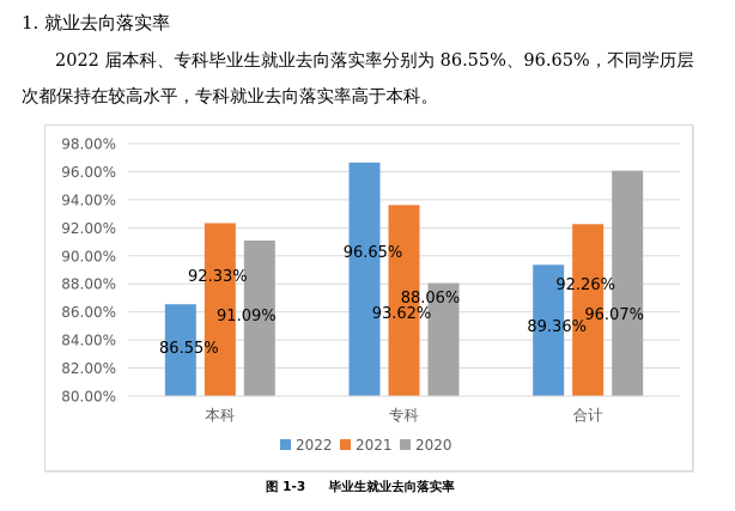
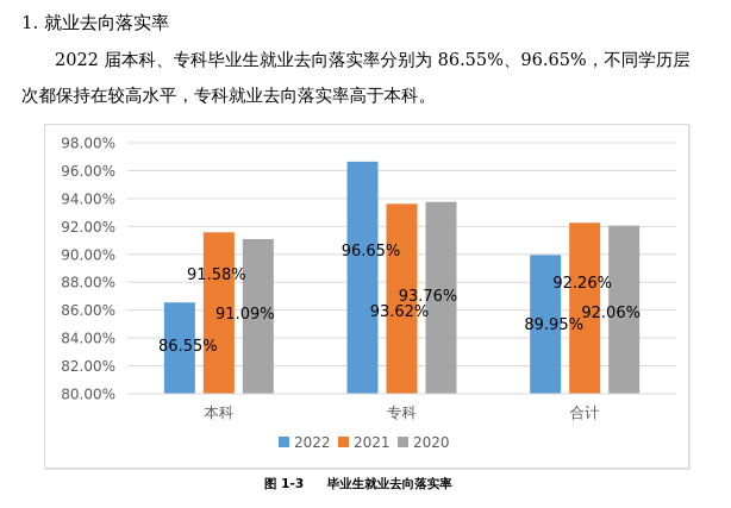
2021/本科: 92.33% -> 91.58%
2020/专科: 88.06% -> 93.76%
2022/合计: 89.36% -> 89.95%
2020/合计: 96.07% -> 92.06%
